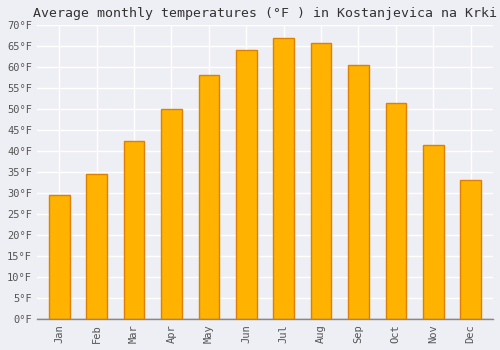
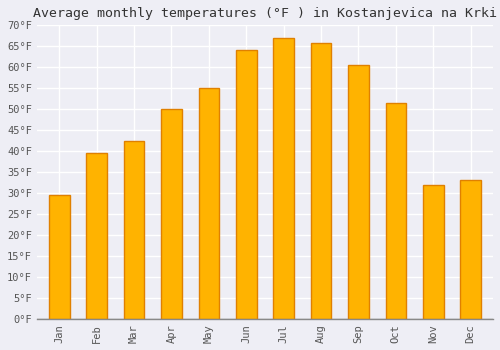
Feb: 34.7°F -> 39.5°F
May: 58.1°F -> 55.0°F
Nov: 41.4°F -> 32.0°F
